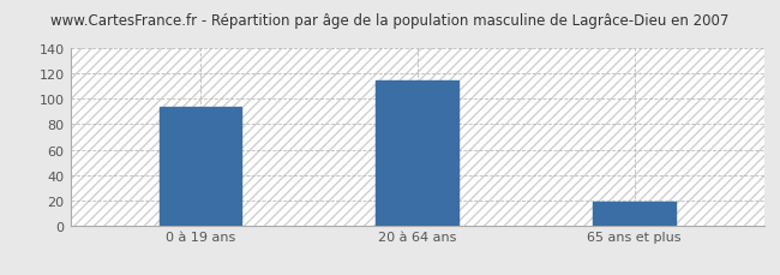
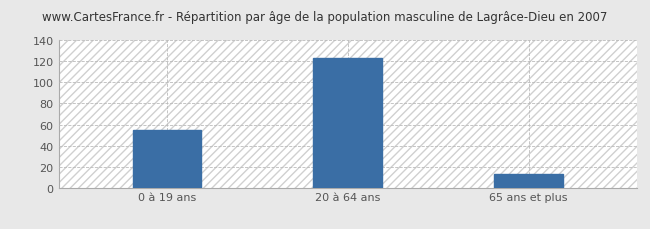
0 à 19 ans: 94 -> 55
20 à 64 ans: 115 -> 123
65 ans et plus: 19 -> 13
